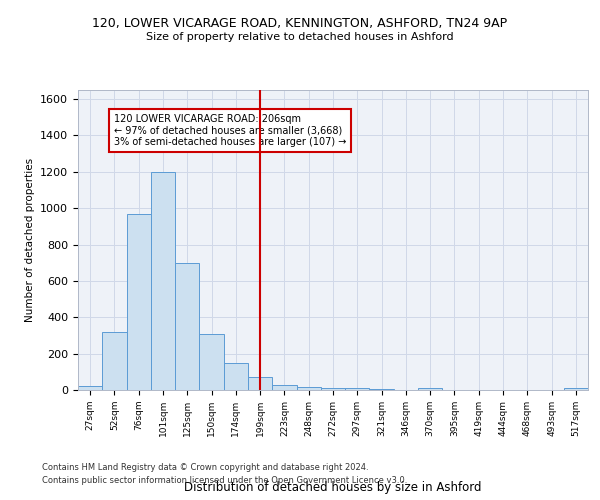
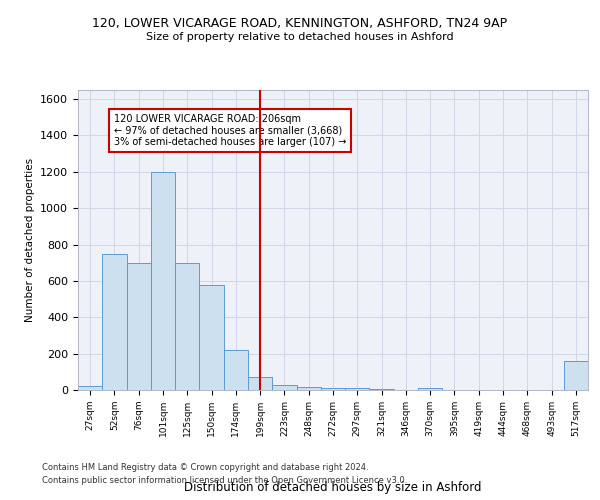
52sqm: 320 -> 750
76sqm: 970 -> 700
150sqm: 310 -> 580
174sqm: 150 -> 220
517sqm: 10 -> 160
